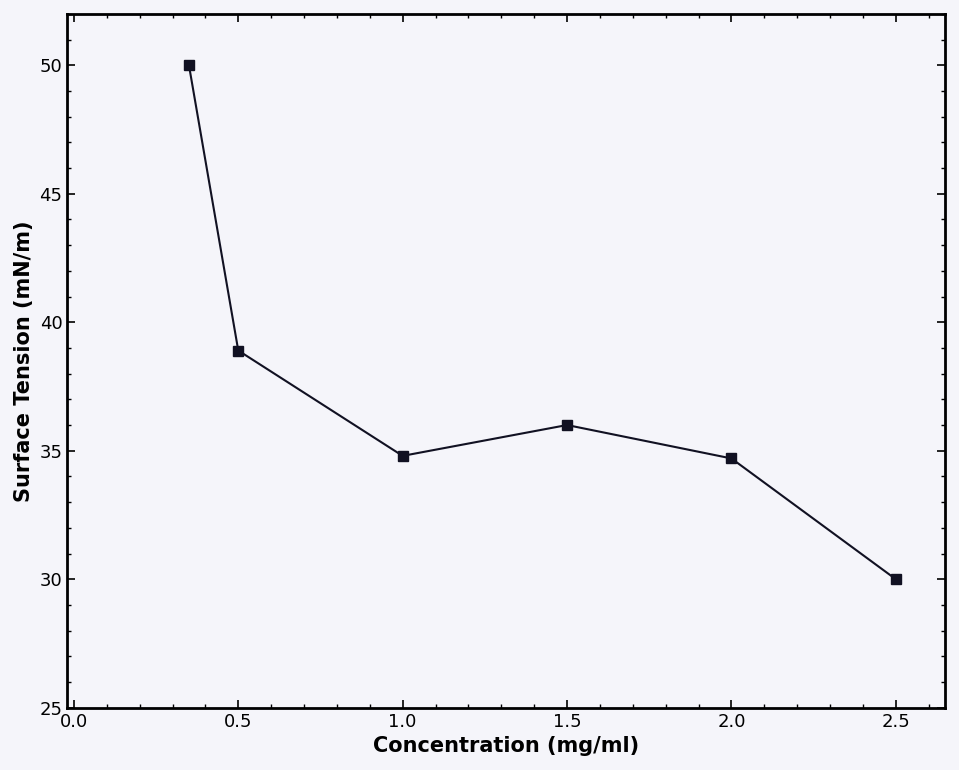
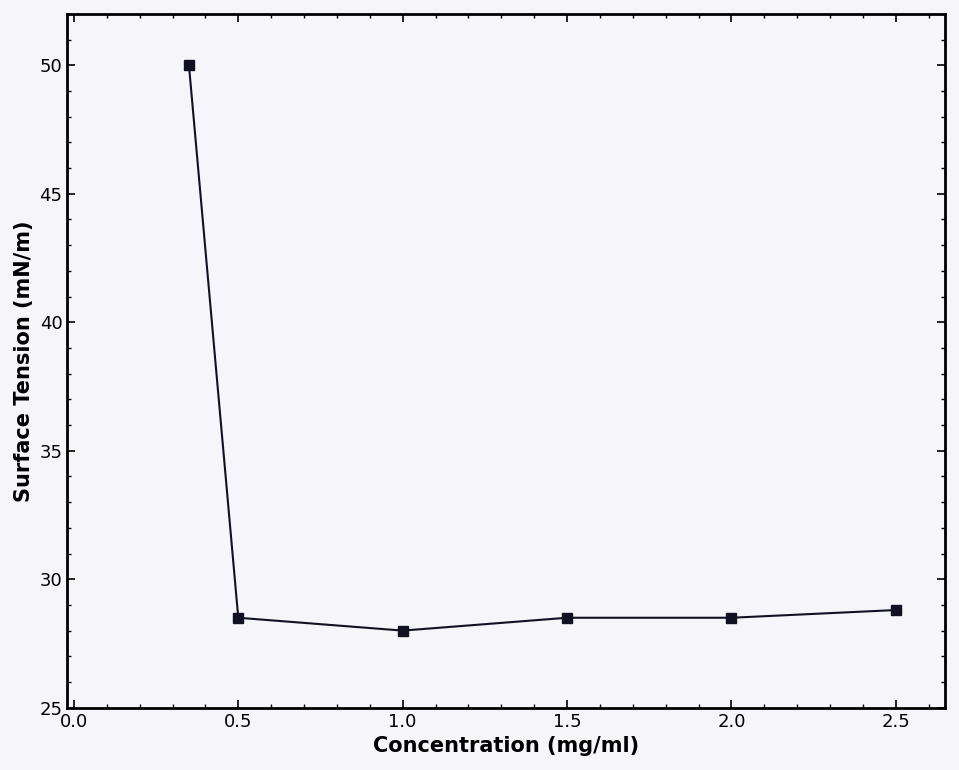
0.5: 38.9 -> 28.5
1.0: 34.8 -> 28.0
1.5: 36.0 -> 28.5
2.0: 34.7 -> 28.5
2.5: 30.0 -> 28.8
